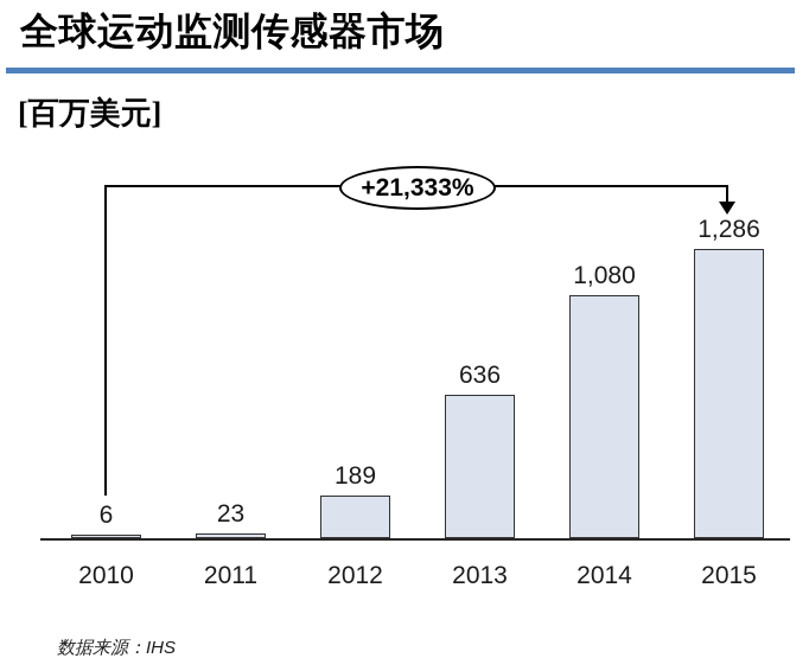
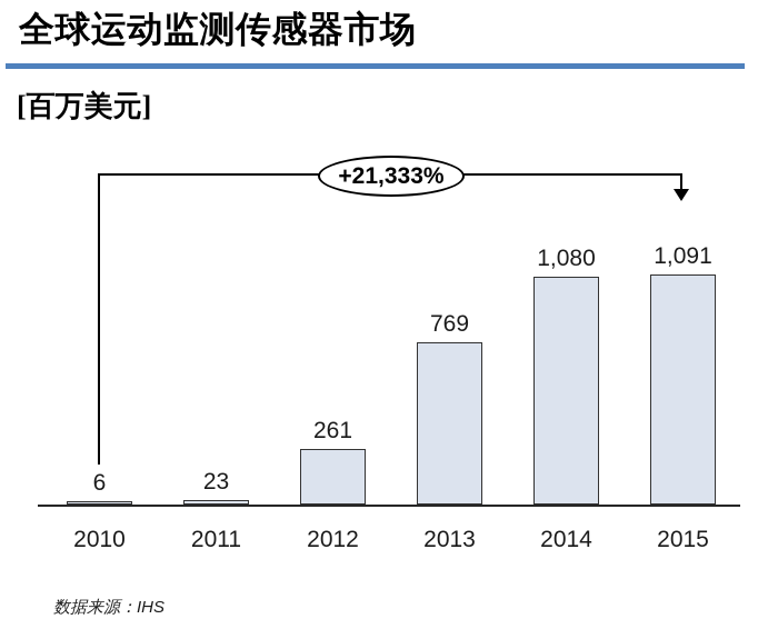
2012: 189 -> 261
2013: 636 -> 769
2015: 1,286 -> 1,091
